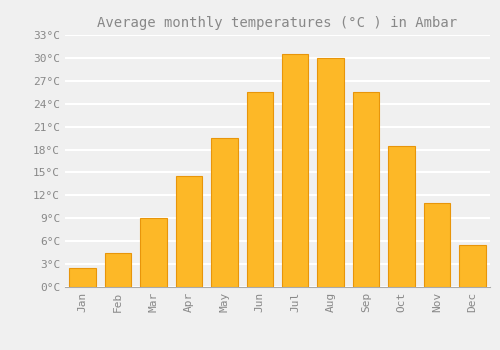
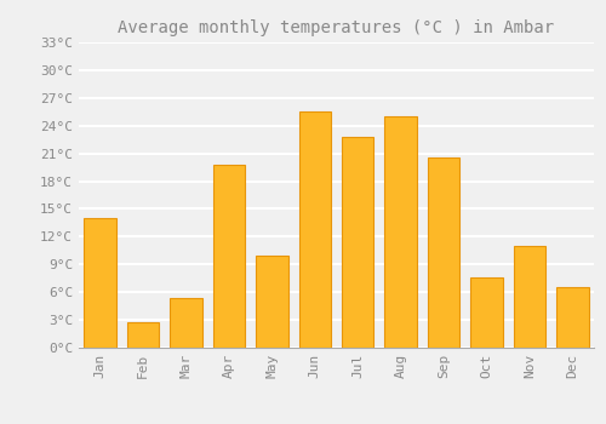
Jan: 2.5°C -> 14.0°C
Feb: 4.5°C -> 2.8°C
Mar: 9.0°C -> 5.4°C
Apr: 14.5°C -> 19.8°C
May: 19.5°C -> 10.0°C
Jul: 30.5°C -> 22.8°C
Aug: 30.0°C -> 25.0°C
Sep: 25.5°C -> 20.6°C
Oct: 18.5°C -> 7.6°C
Dec: 5.5°C -> 6.6°C
